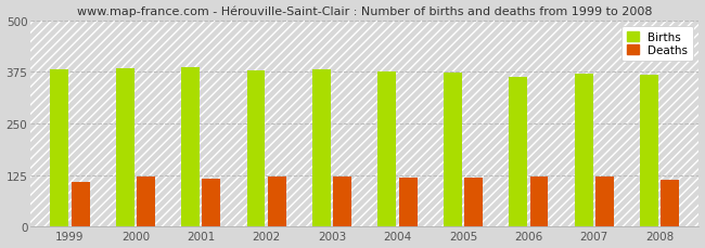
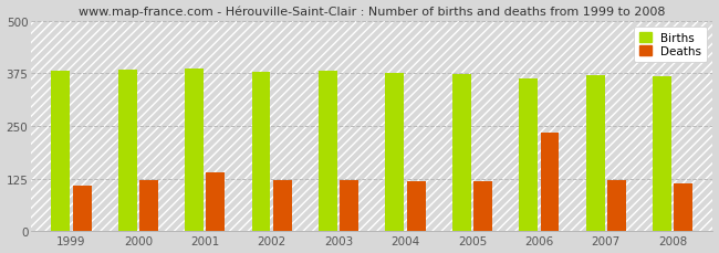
Deaths/2001: 116 -> 140
Deaths/2006: 121 -> 235
